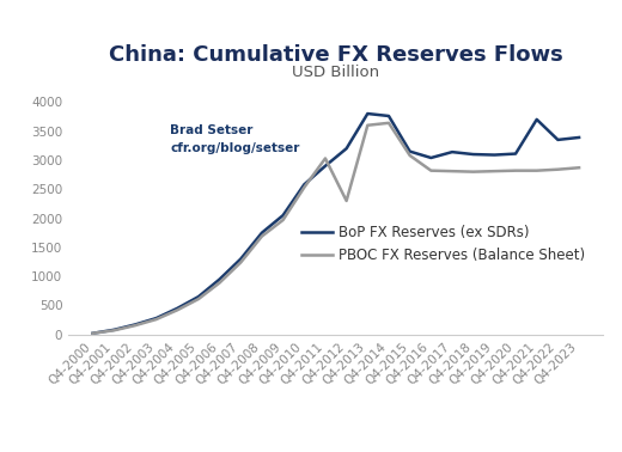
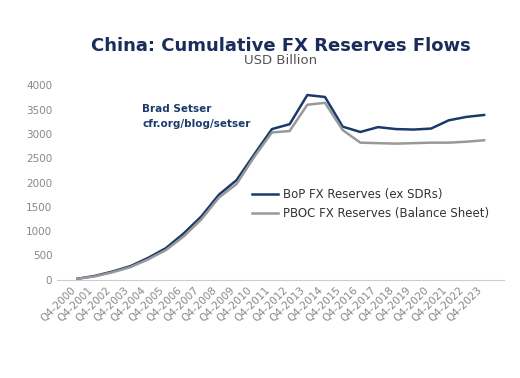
BoP FX Reserves (ex SDRs)/Q4-2011: 2900 -> 3100
PBOC FX Reserves (Balance Sheet)/Q4-2012: 2300 -> 3060
BoP FX Reserves (ex SDRs)/Q4-2021: 3700 -> 3280
